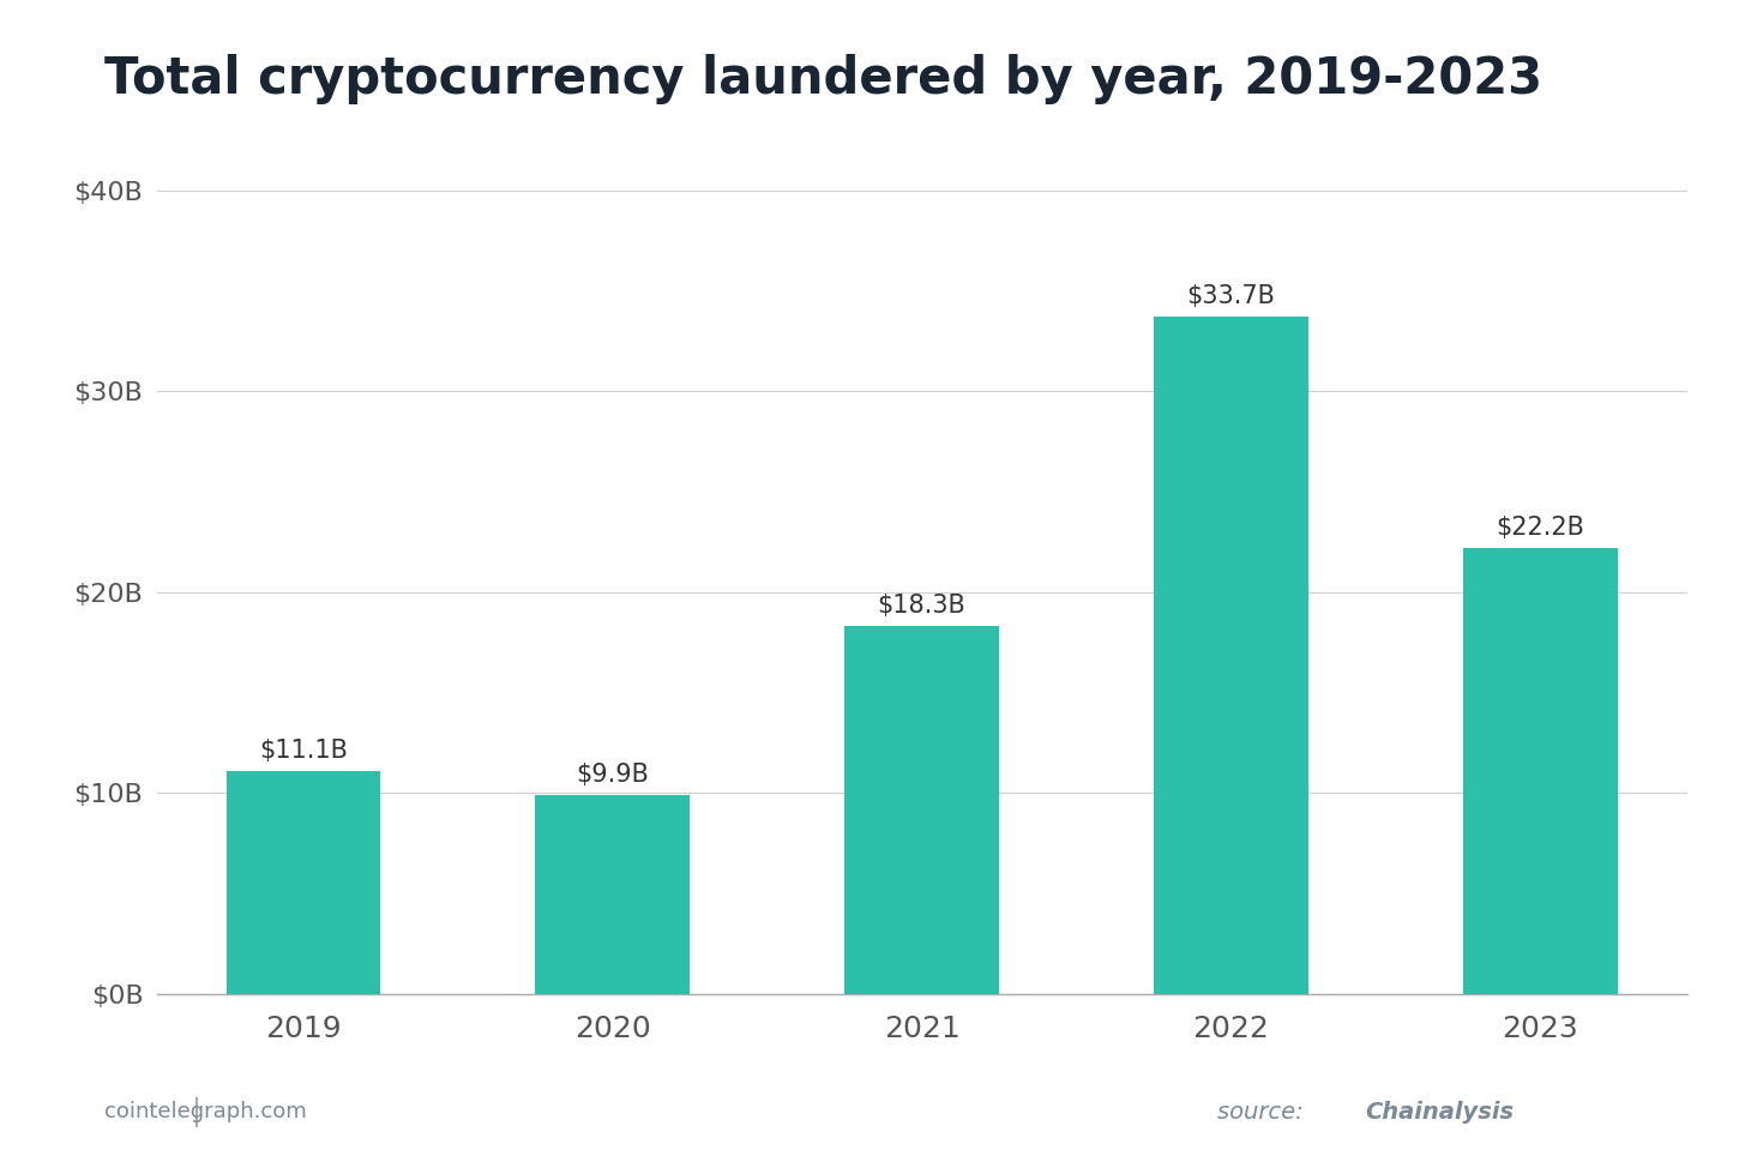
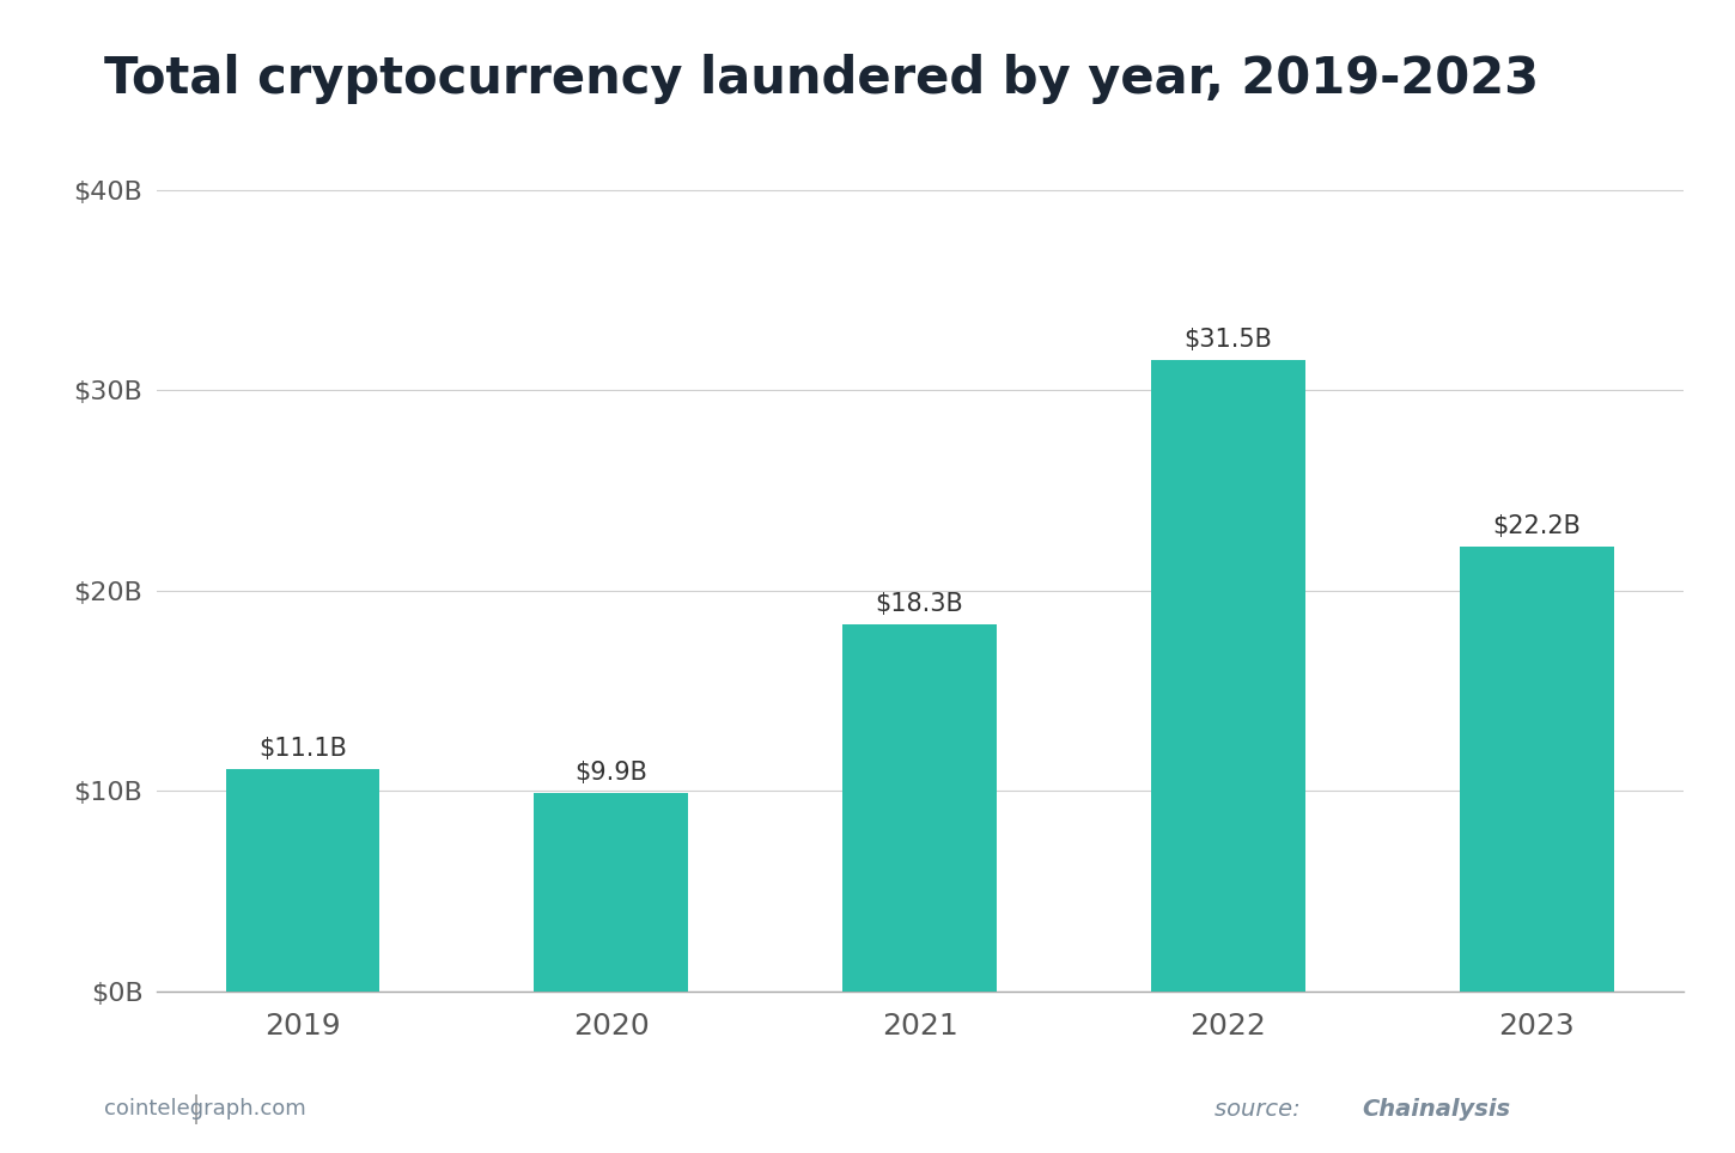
2022: $33.7B -> $31.5B
